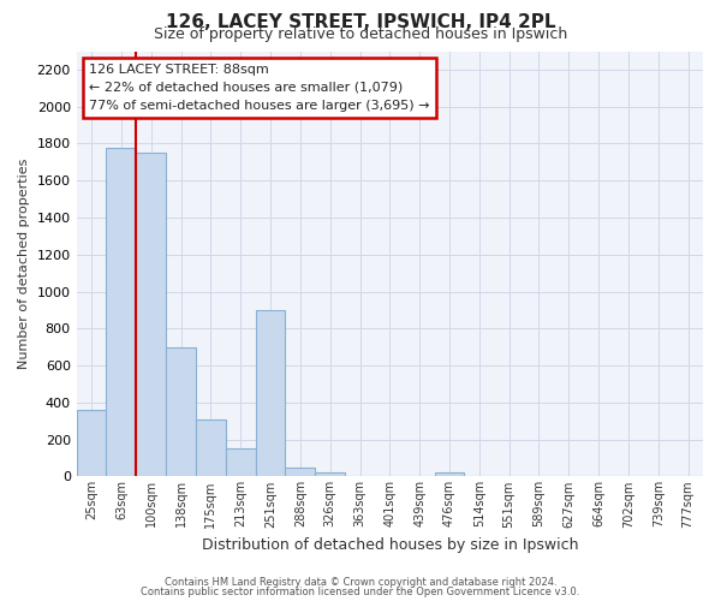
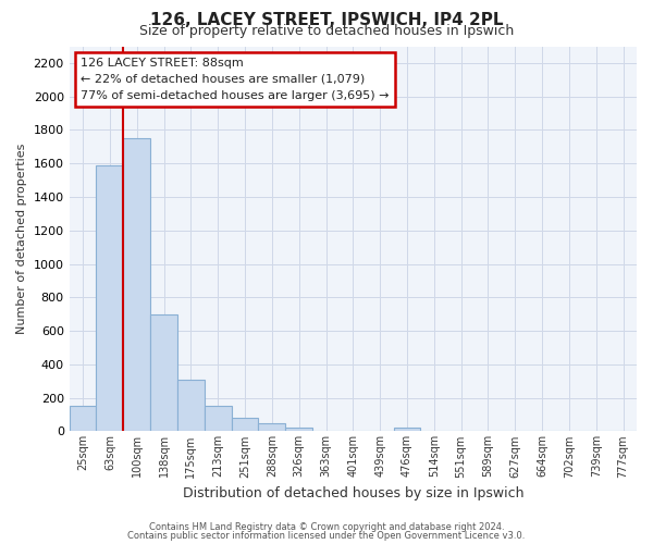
25sqm: 360 -> 160
63sqm: 1780 -> 1590
251sqm: 900 -> 80
